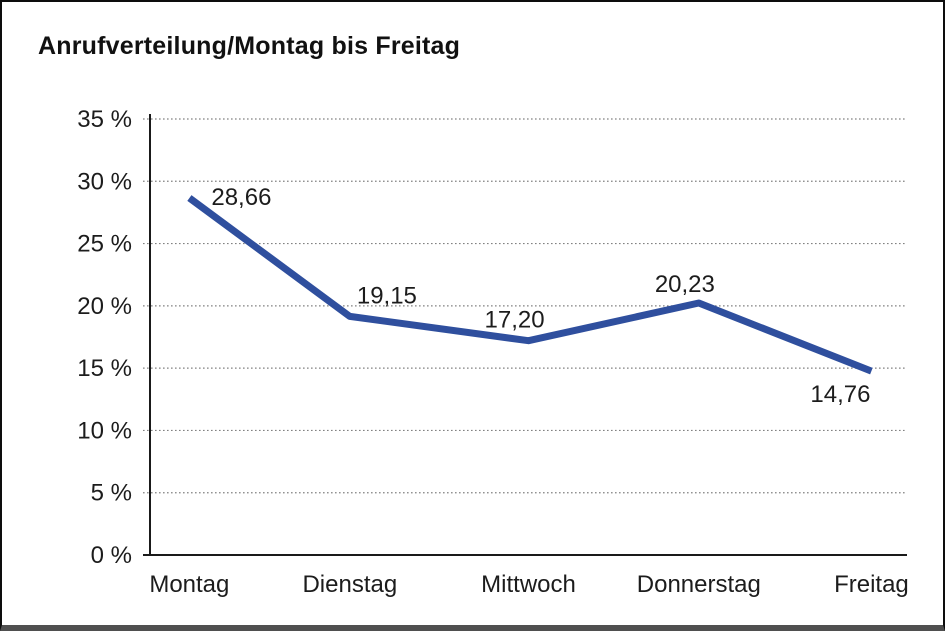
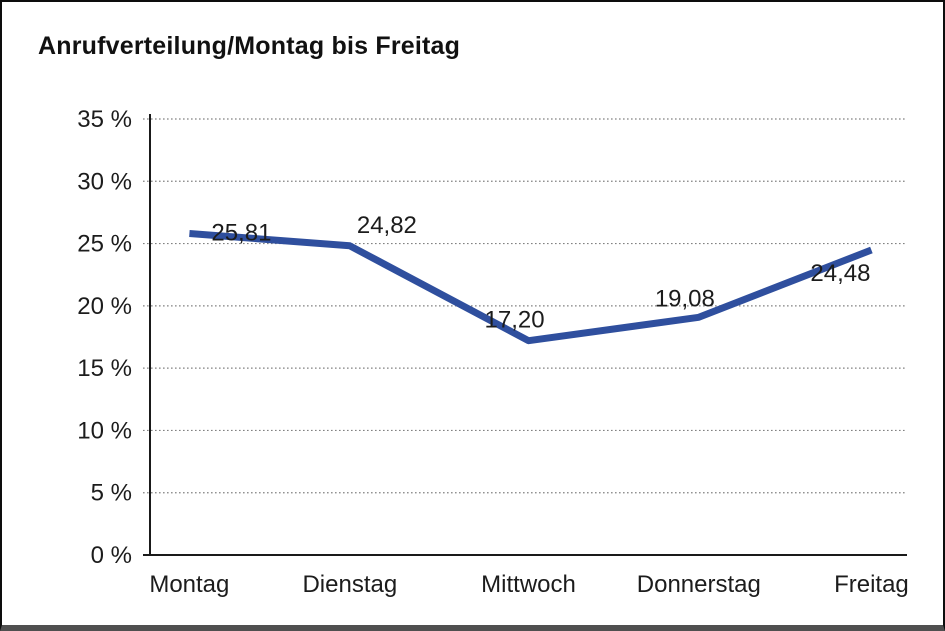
Montag: 28,66 -> 25,81
Dienstag: 19,15 -> 24,82
Donnerstag: 20,23 -> 19,08
Freitag: 14,76 -> 24,48
